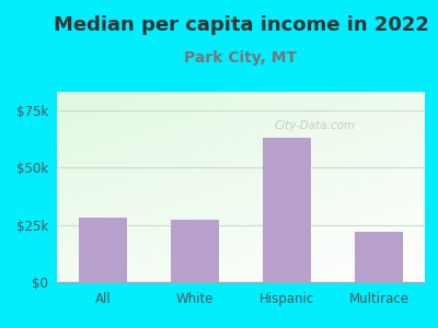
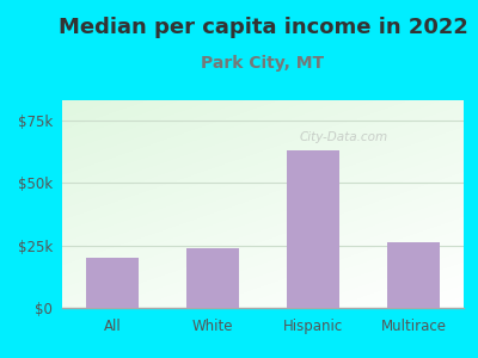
All: $28k -> $20k
White: $27k -> $24k
Multirace: $22k -> $26k
